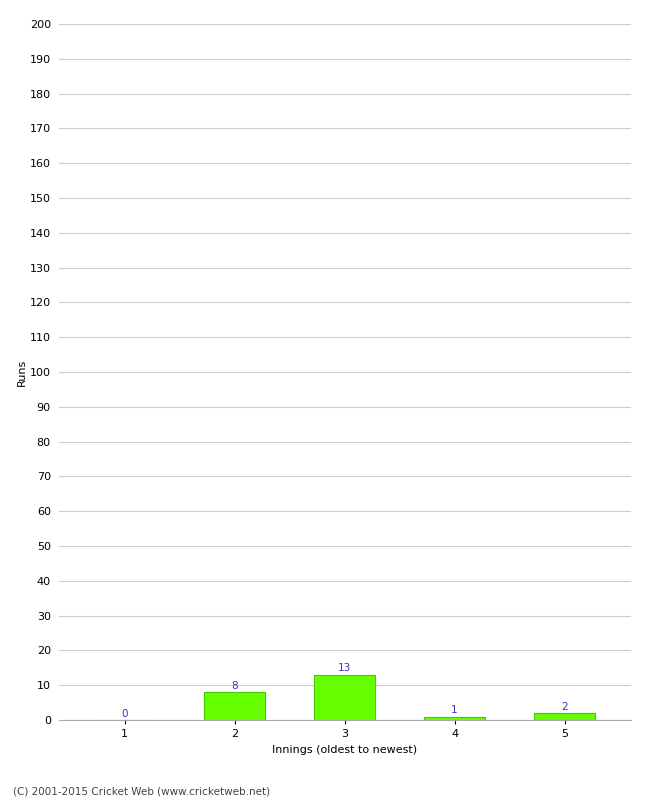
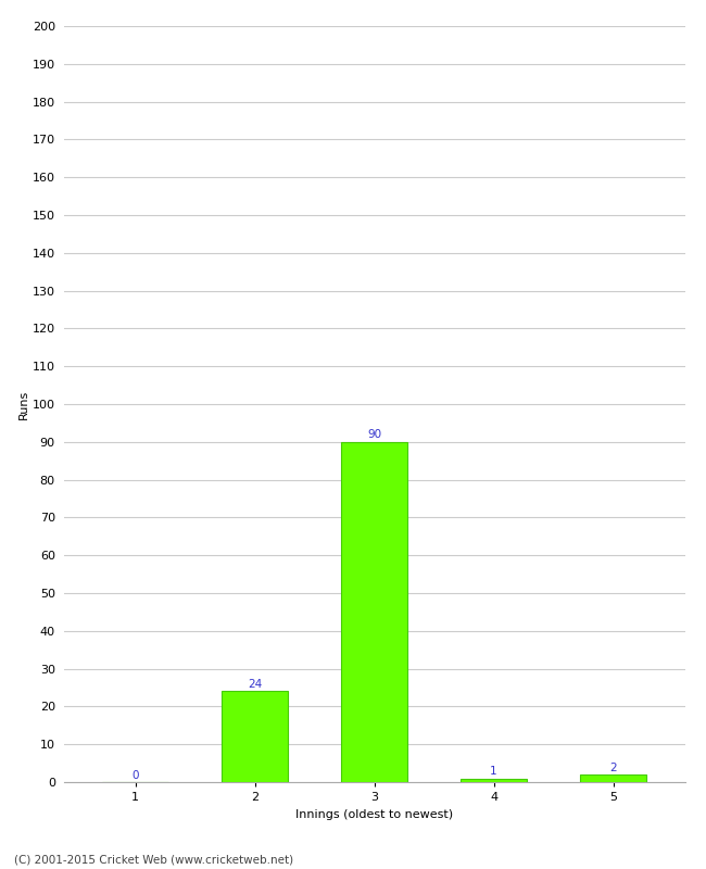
2: 8 -> 24
3: 13 -> 90
